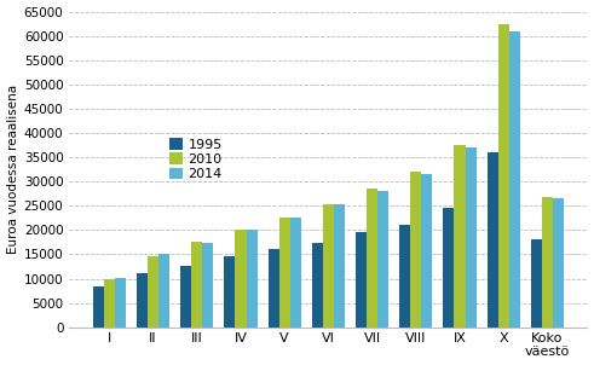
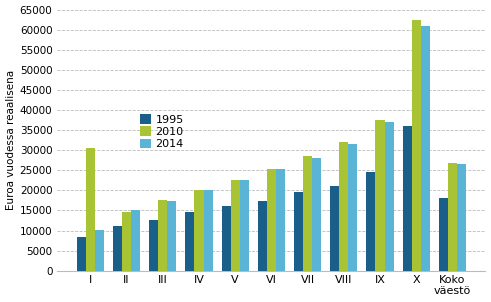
2010/I: 9800 -> 30500
